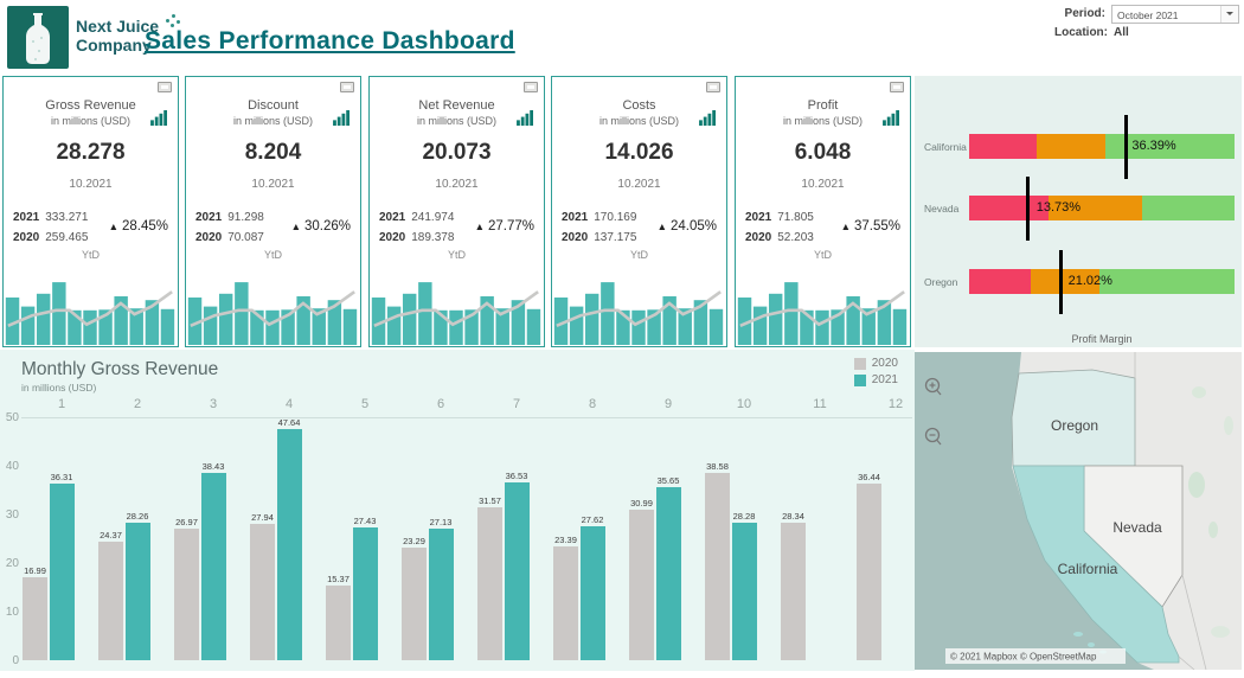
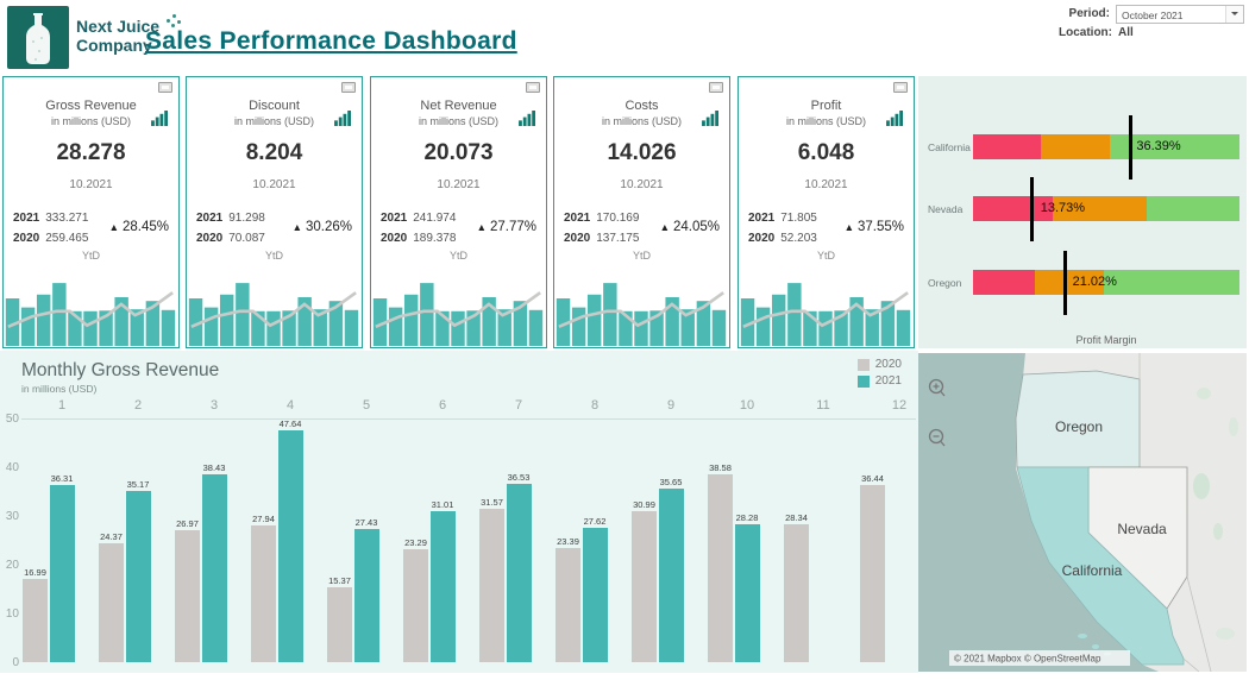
Monthly Gross Revenue/2021/2: 28.26 -> 35.17
Monthly Gross Revenue/2021/6: 27.13 -> 31.01
